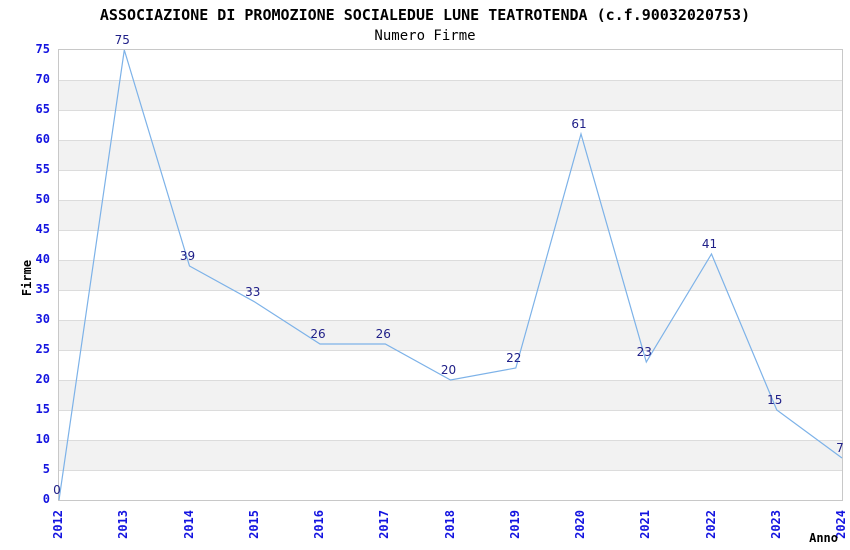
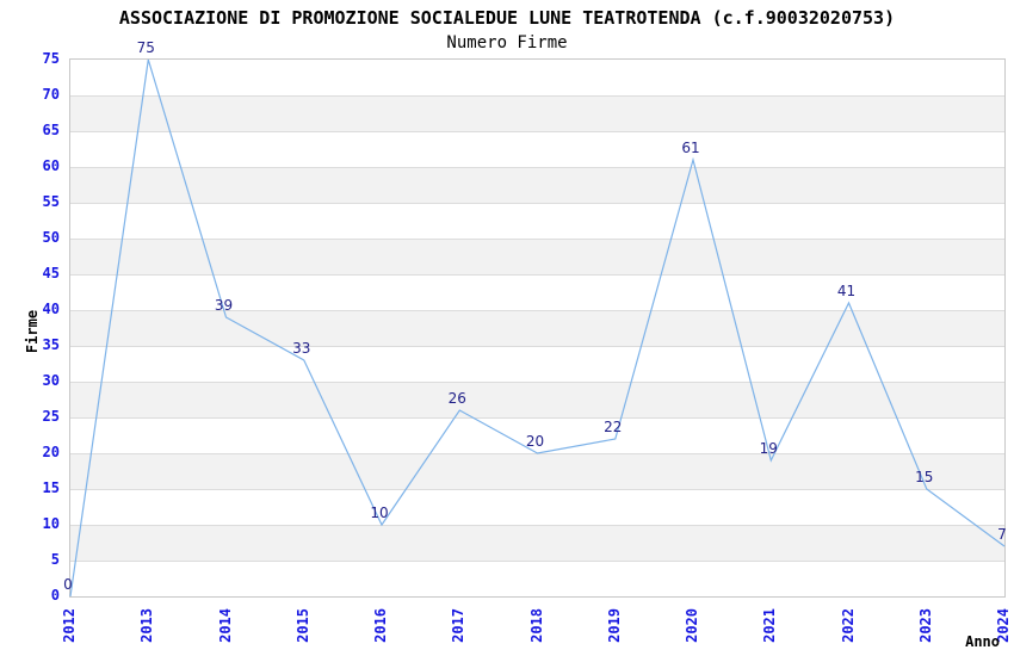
2016: 26 -> 10
2021: 23 -> 19
